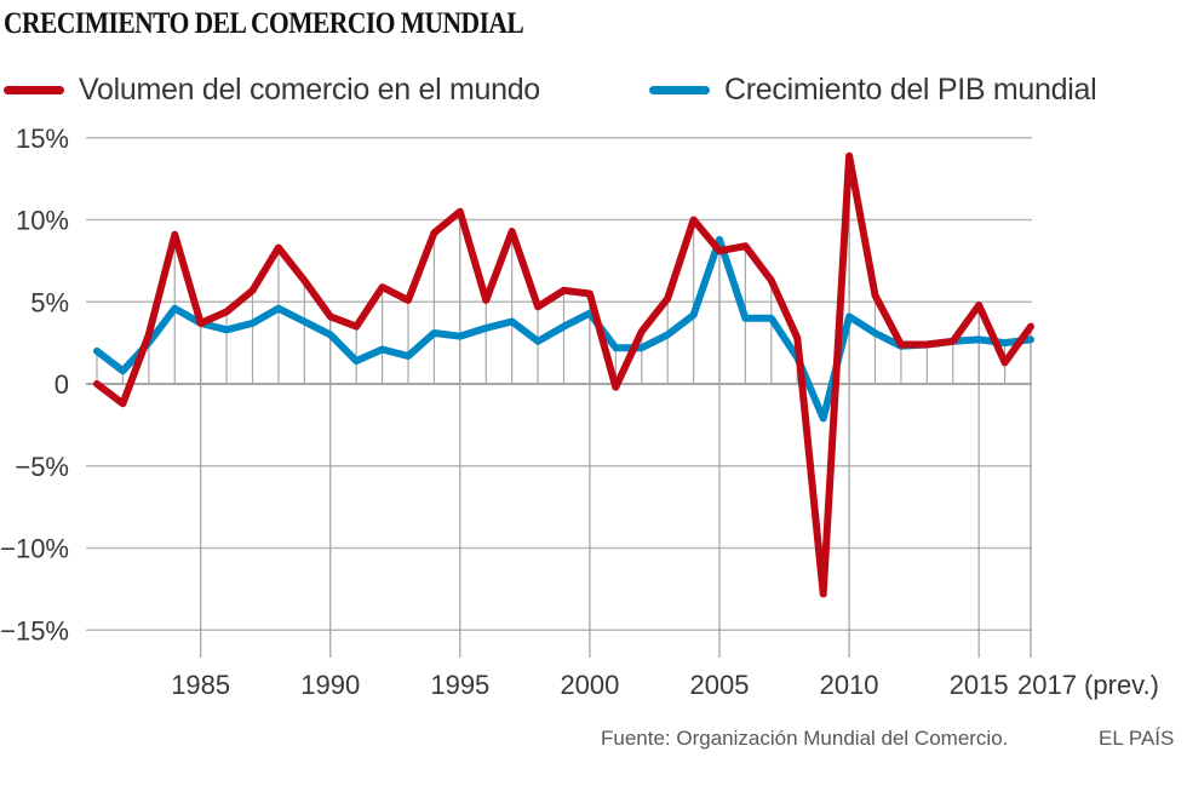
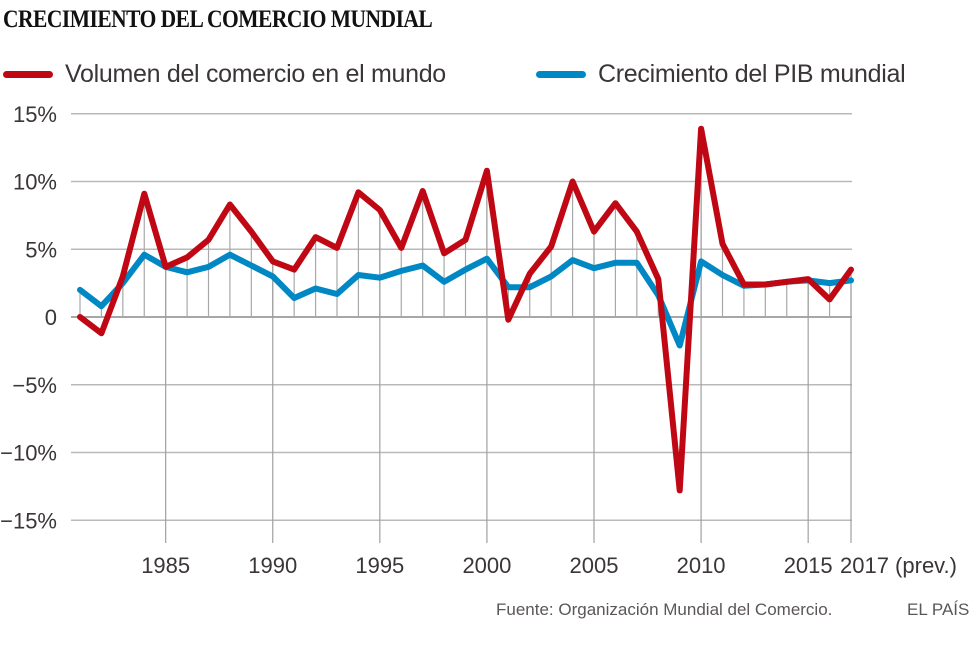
Volumen del comercio en el mundo/1995: 10.5% -> 7.9%
Volumen del comercio en el mundo/2000: 5.5% -> 10.8%
Volumen del comercio en el mundo/2005: 8.1% -> 6.3%
Crecimiento del PIB mundial/2005: 8.8% -> 3.6%
Volumen del comercio en el mundo/2015: 4.8% -> 2.8%
